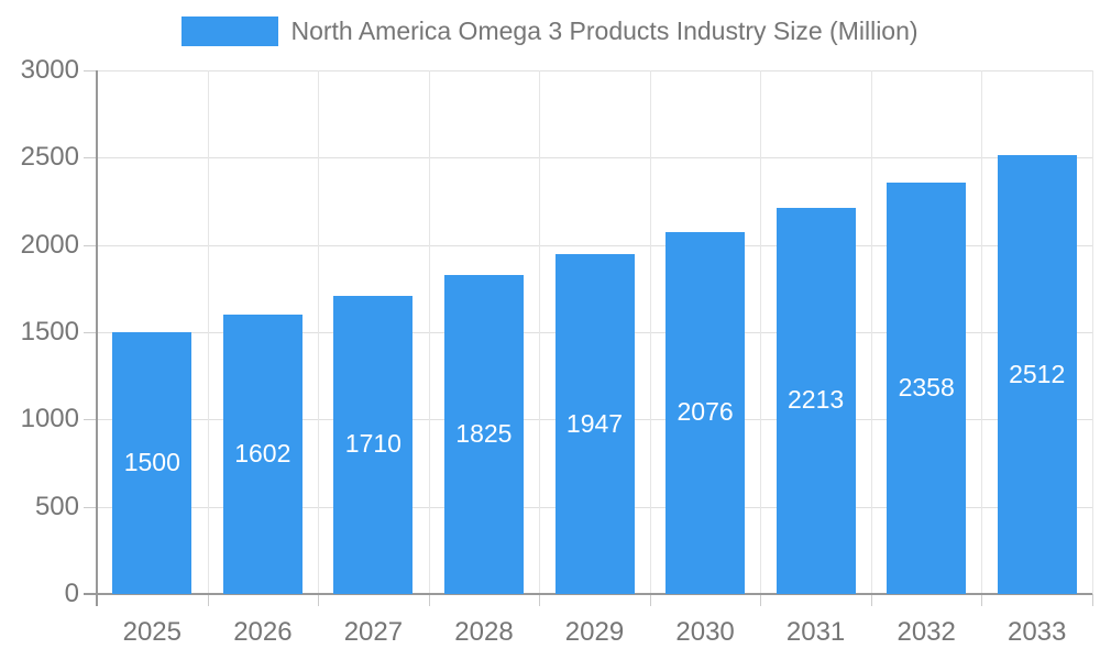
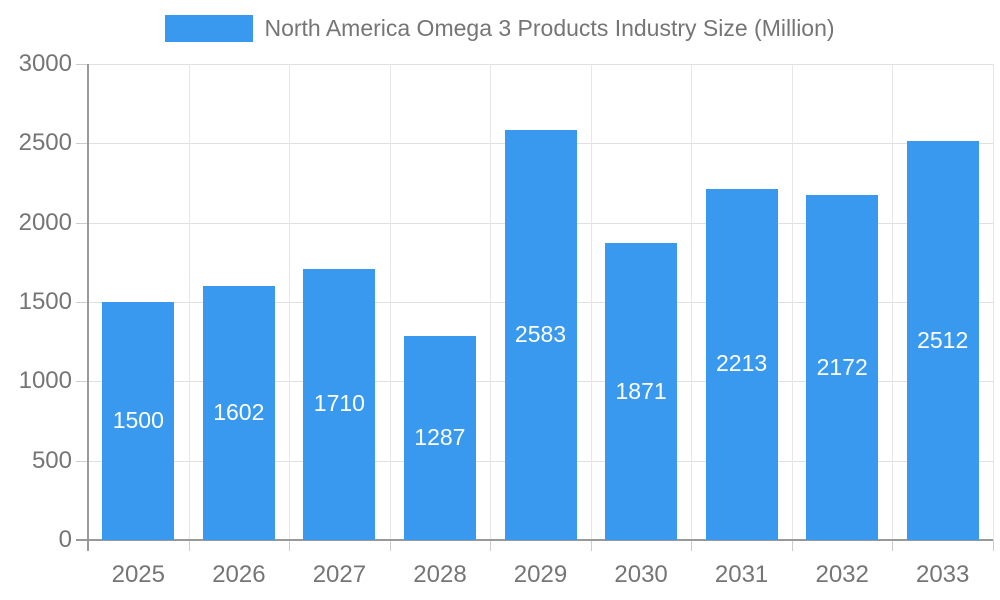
2028: 1825 -> 1287
2029: 1947 -> 2583
2030: 2076 -> 1871
2032: 2358 -> 2172
